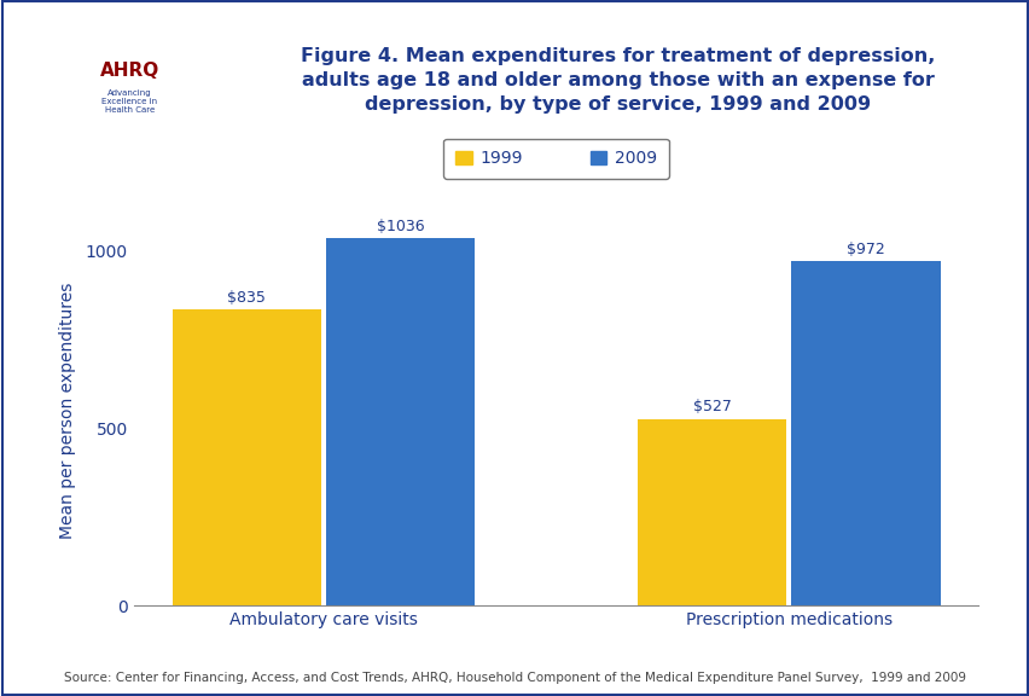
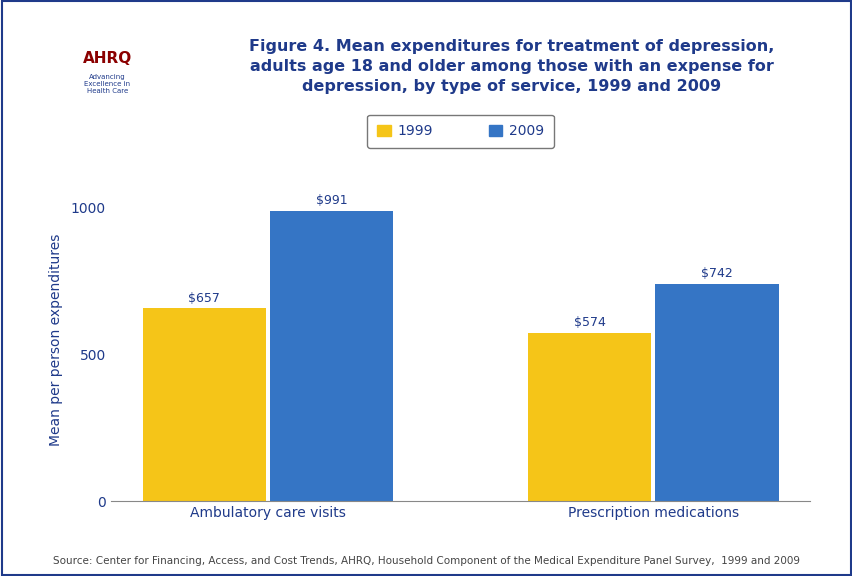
1999/Ambulatory care visits: $835 -> $657
2009/Ambulatory care visits: $1036 -> $991
1999/Prescription medications: $527 -> $574
2009/Prescription medications: $972 -> $742
